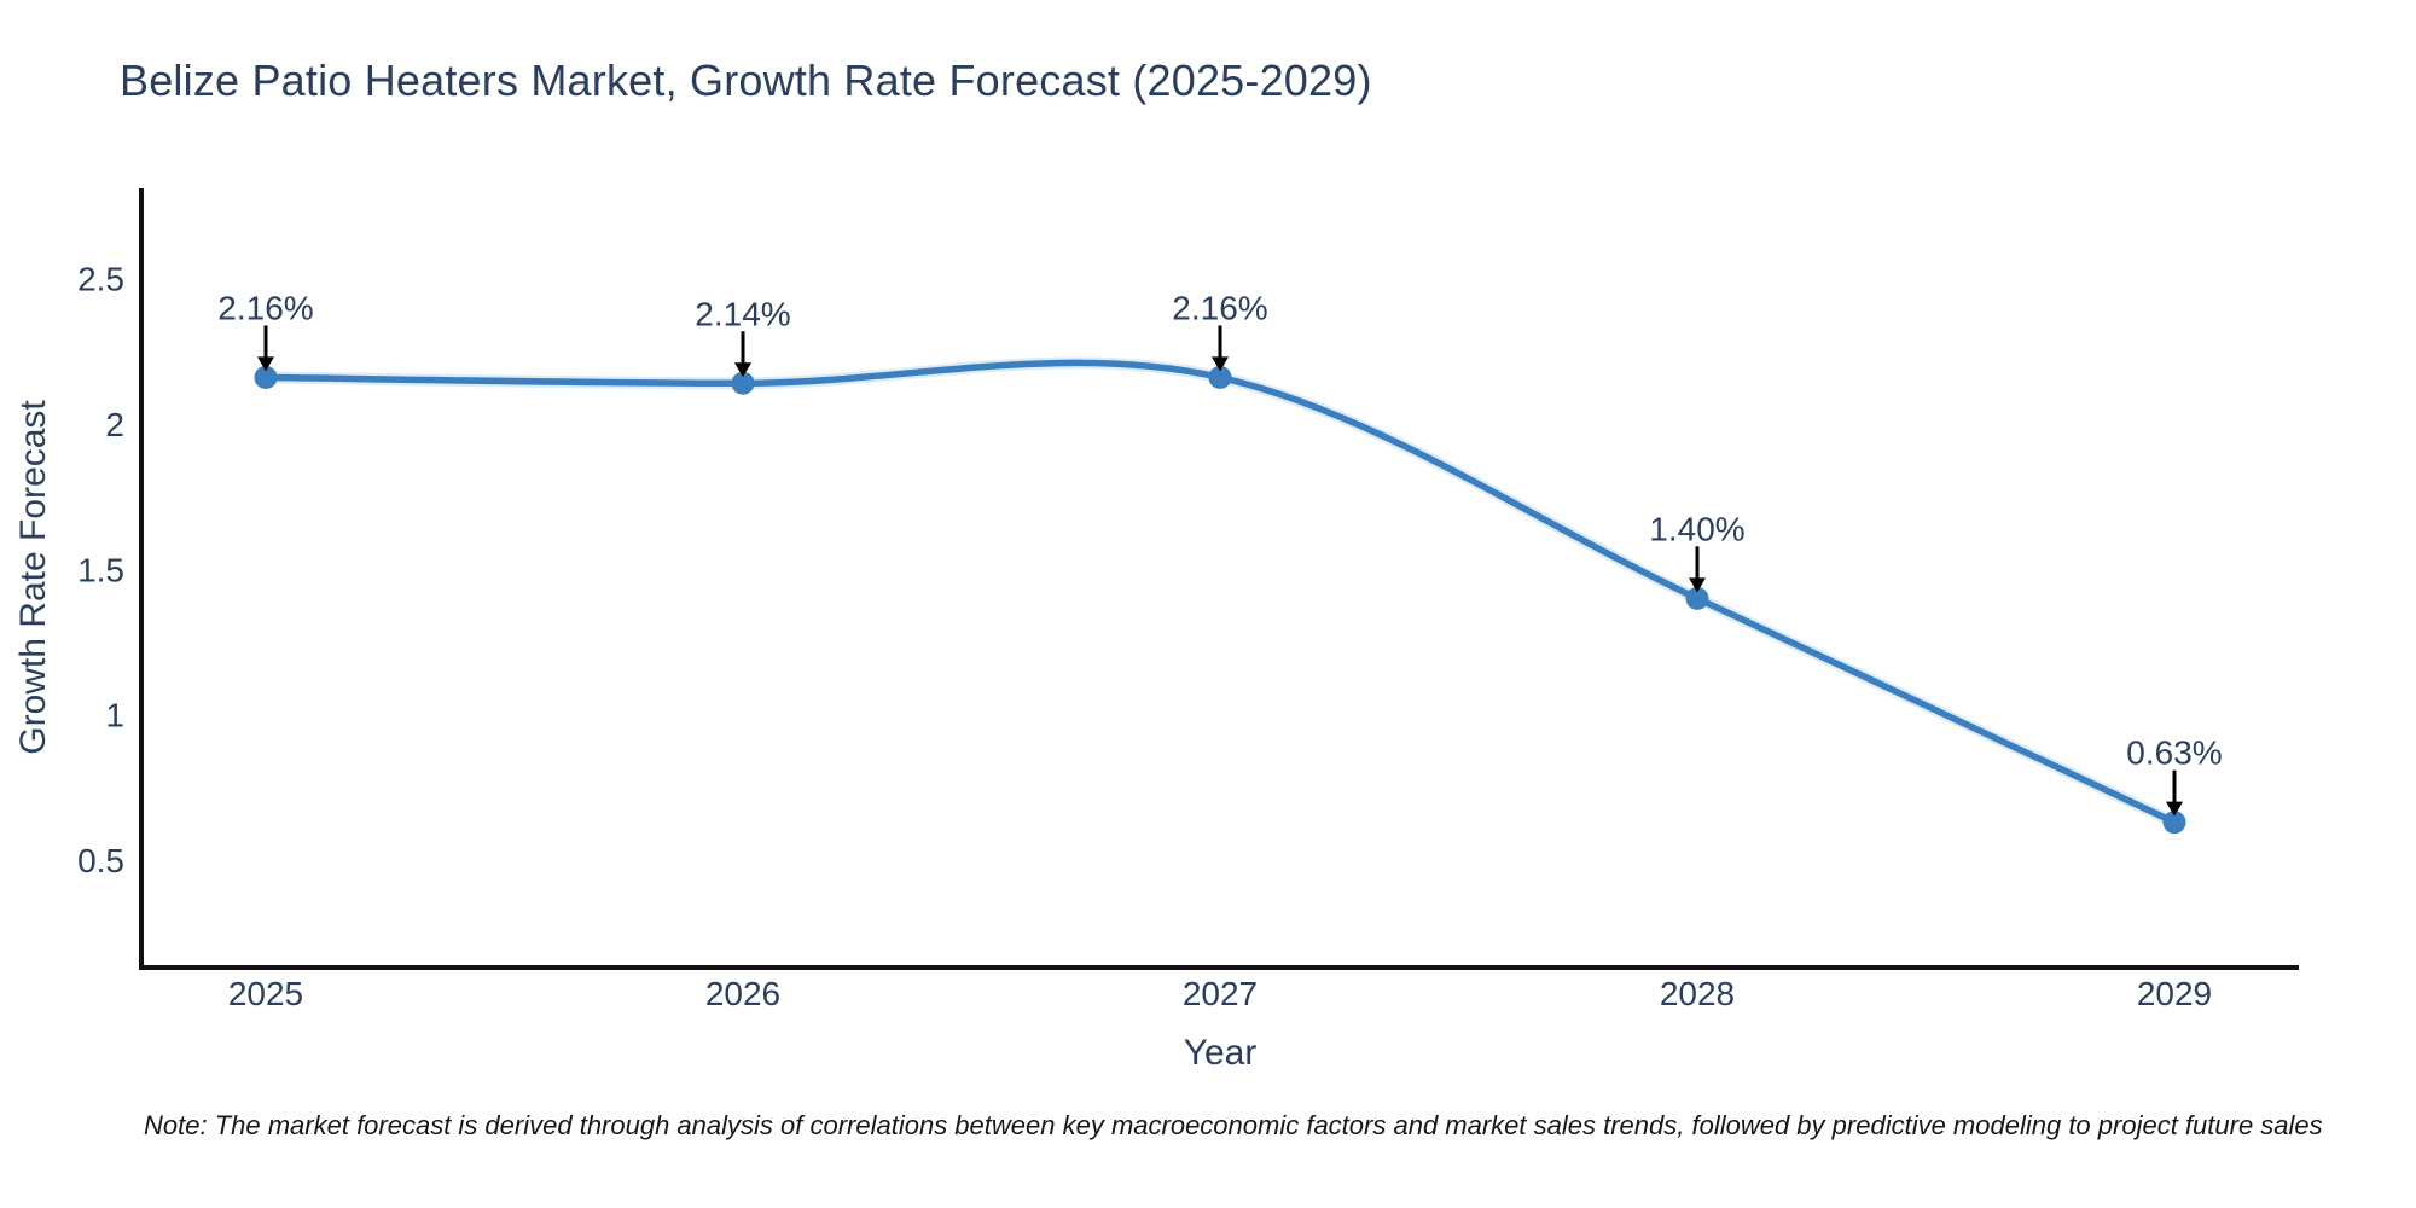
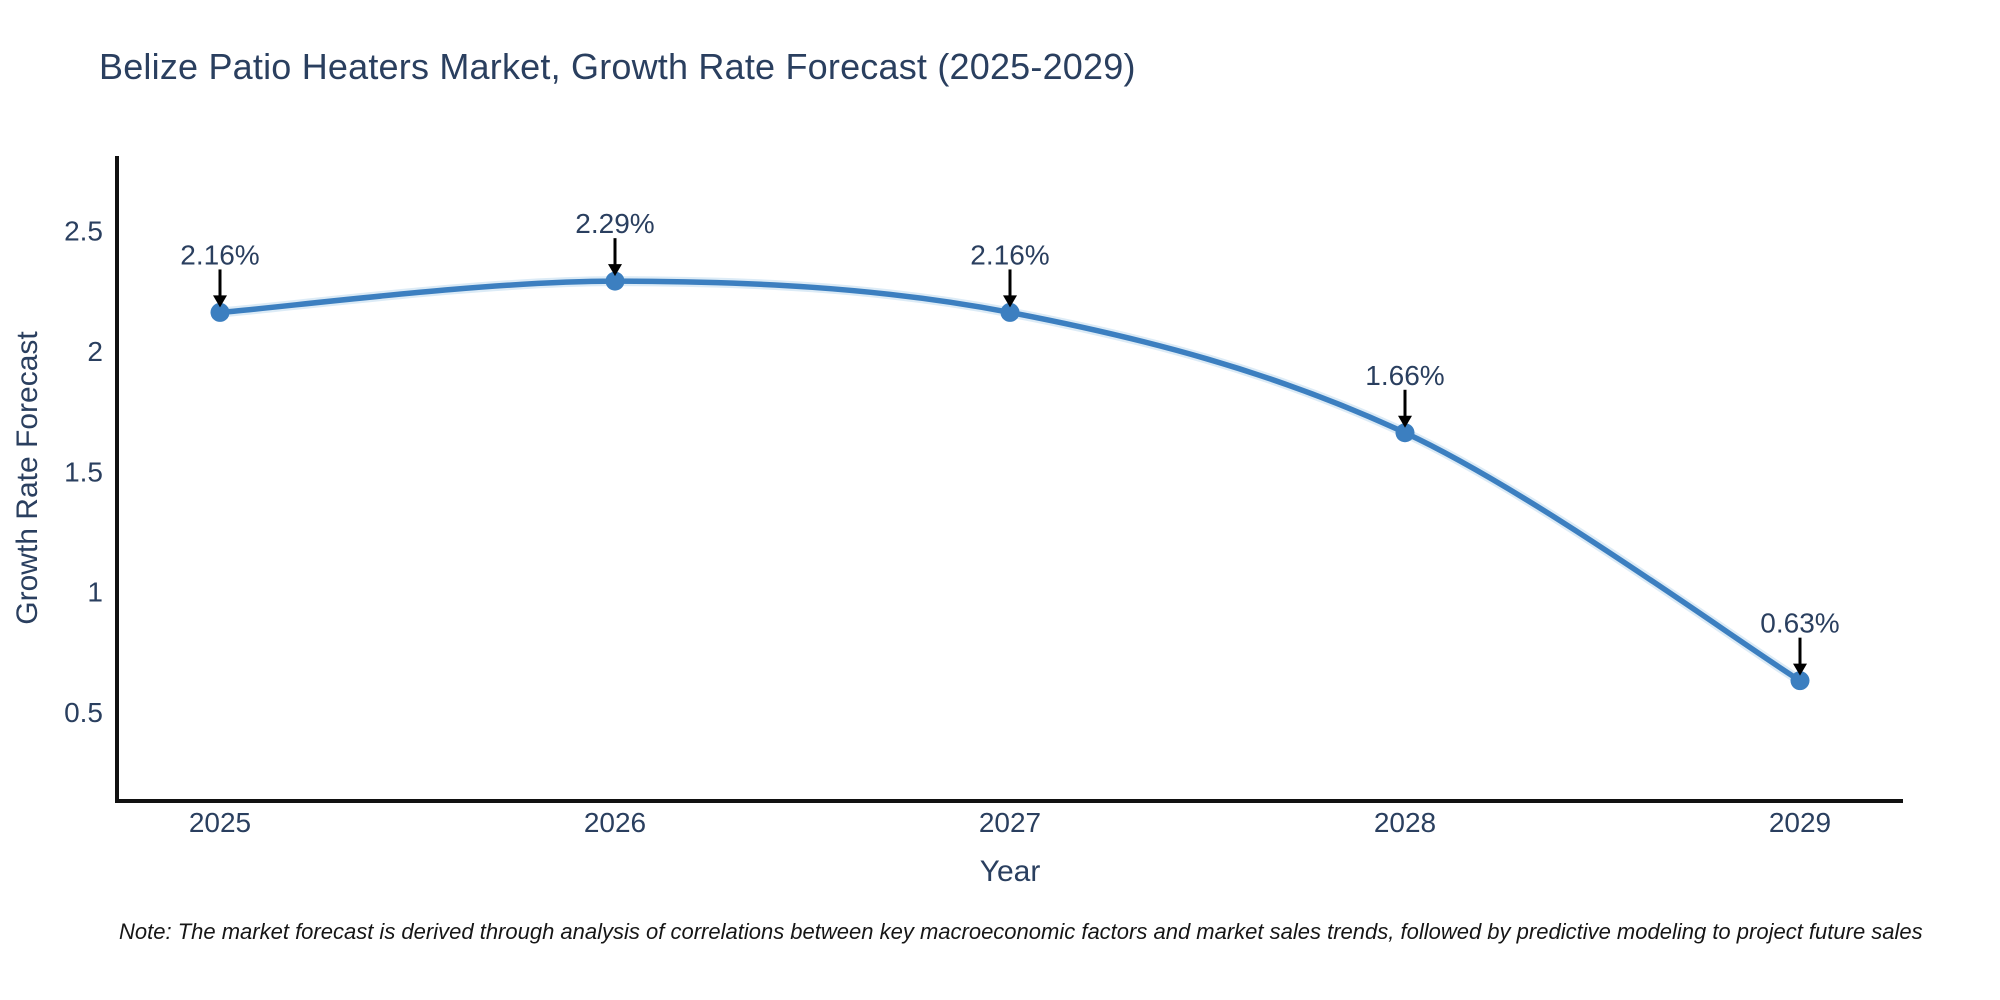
2026: 2.14% -> 2.29%
2028: 1.40% -> 1.66%
